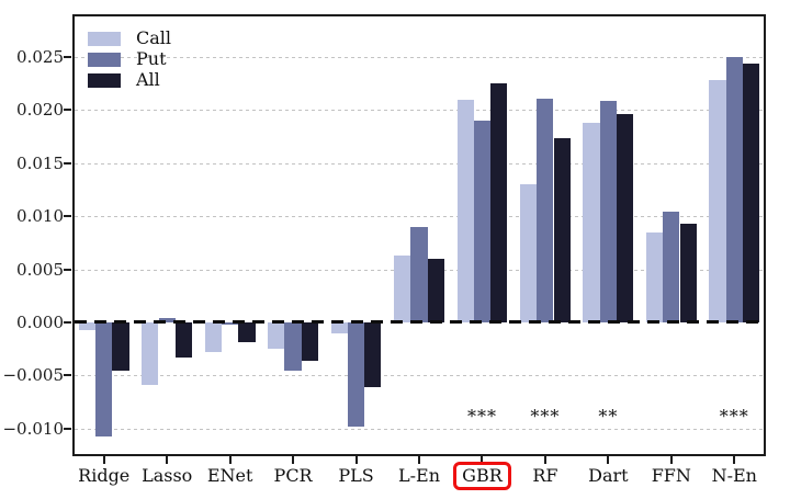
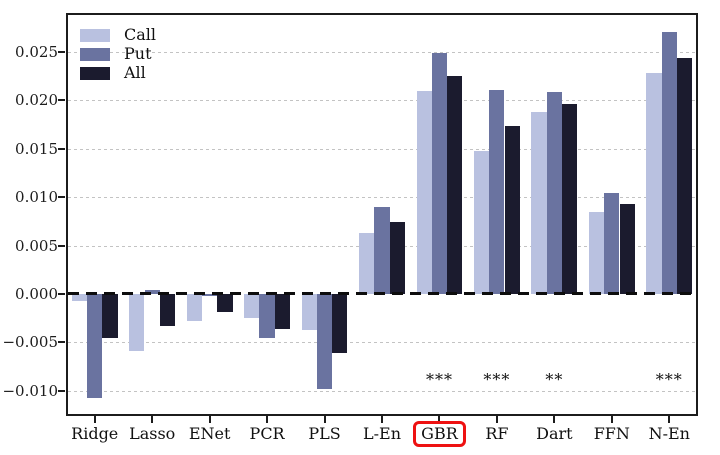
Call/PLS: -0.001 -> -0.004
All/L-En: 0.006 -> 0.007
Put/GBR: 0.019 -> 0.025
Call/RF: 0.013 -> 0.015
Put/N-En: 0.025 -> 0.027
